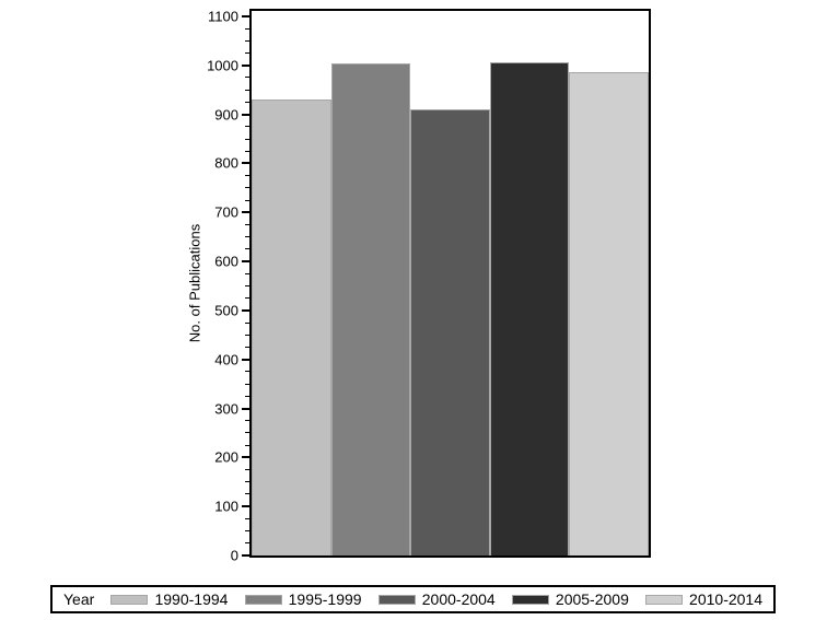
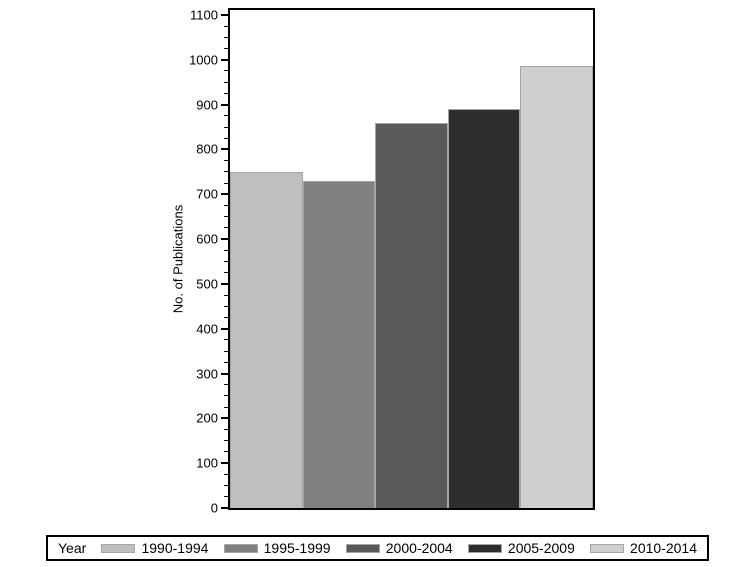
1990-1994: 930 -> 750
1995-1999: 1000 -> 730
2000-2004: 910 -> 860
2005-2009: 1010 -> 890
